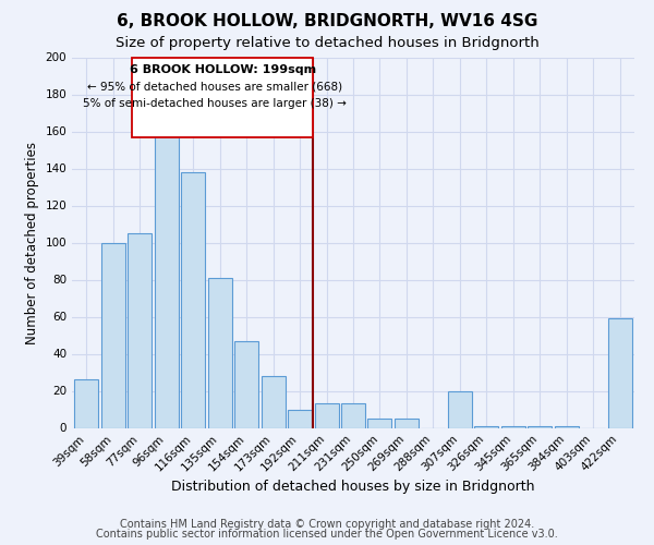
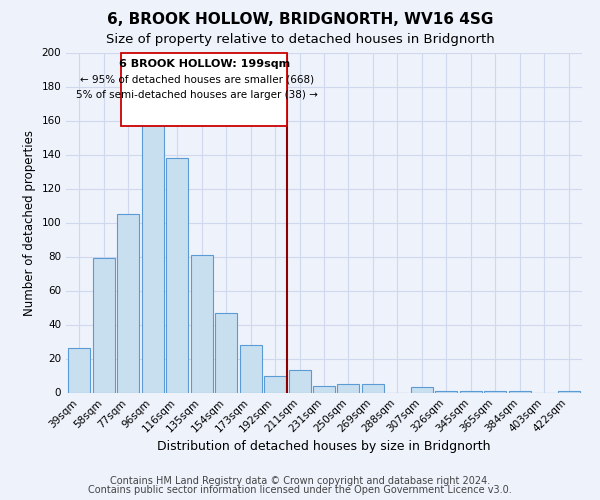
58sqm: 100 -> 79
231sqm: 13 -> 4
307sqm: 20 -> 3
422sqm: 59 -> 1
